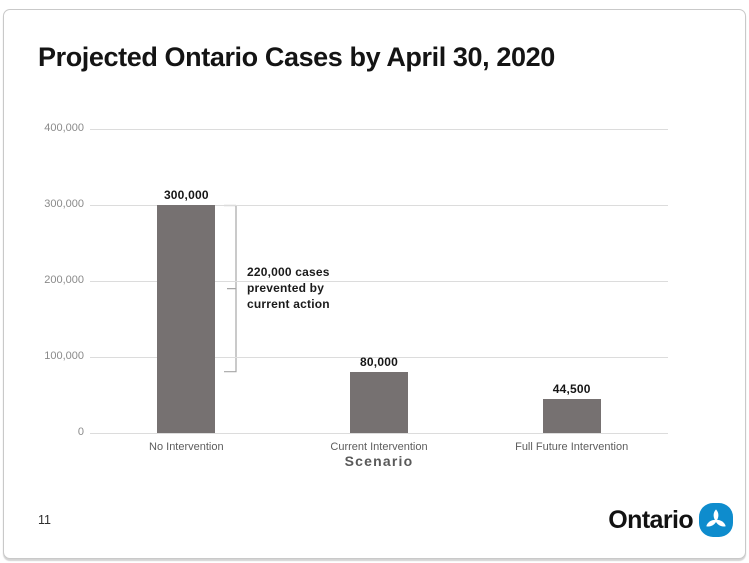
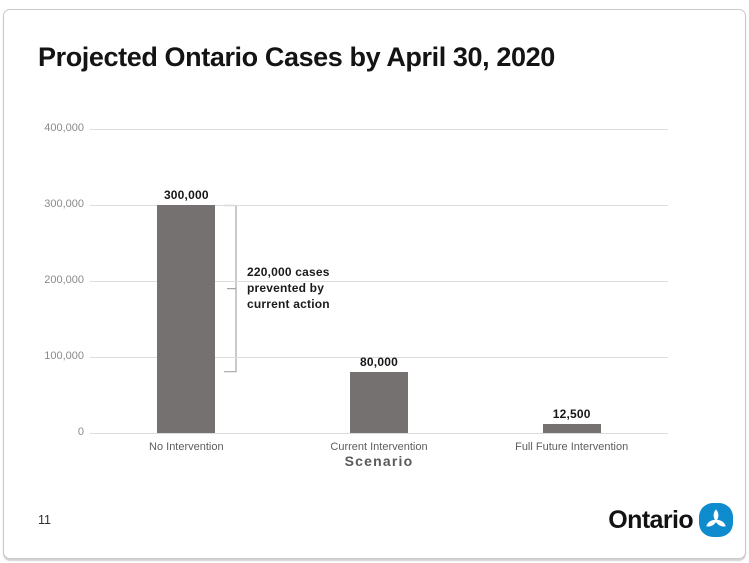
Full Future Intervention: 44,500 -> 12,500
